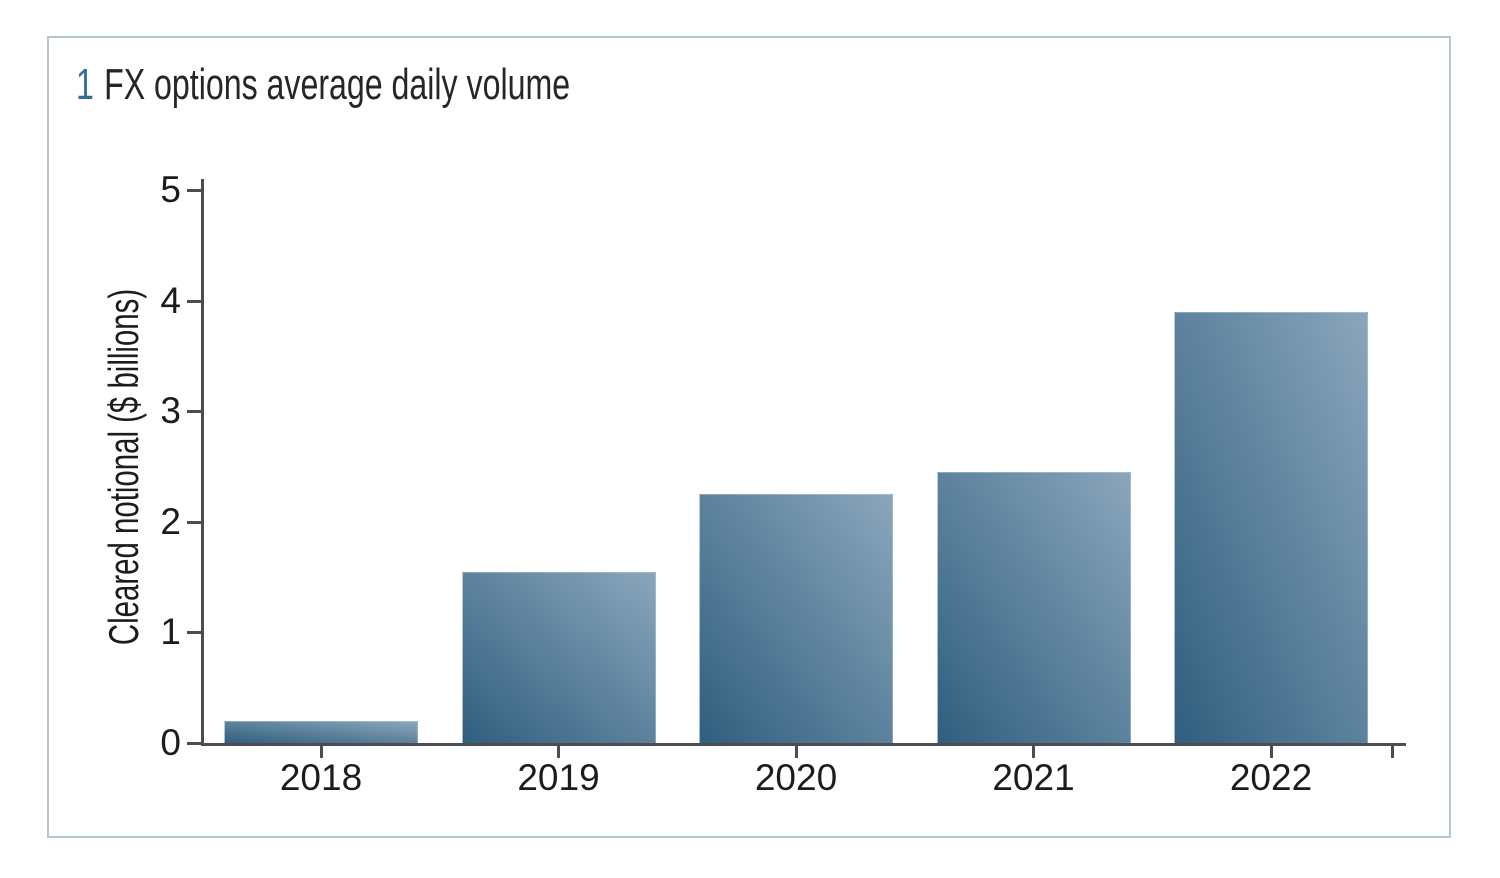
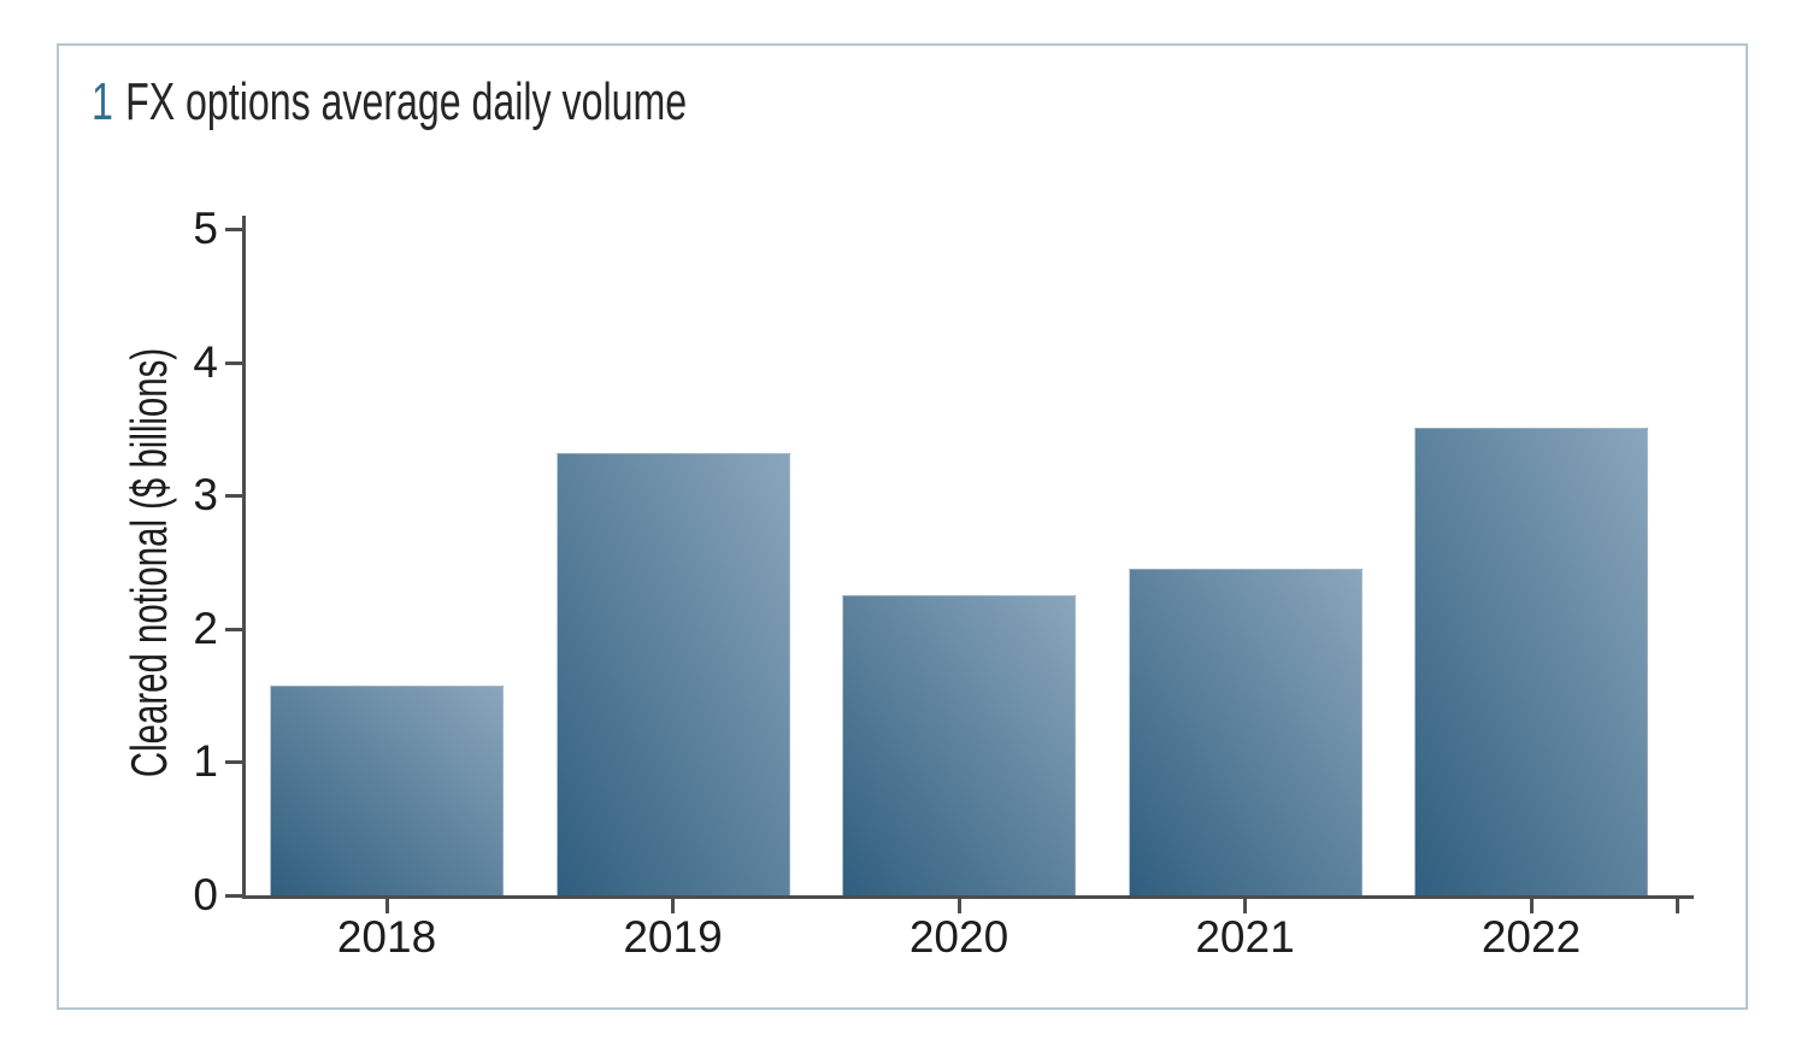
2018: 0.20 -> 1.57
2019: 1.55 -> 3.32
2022: 3.90 -> 3.51
